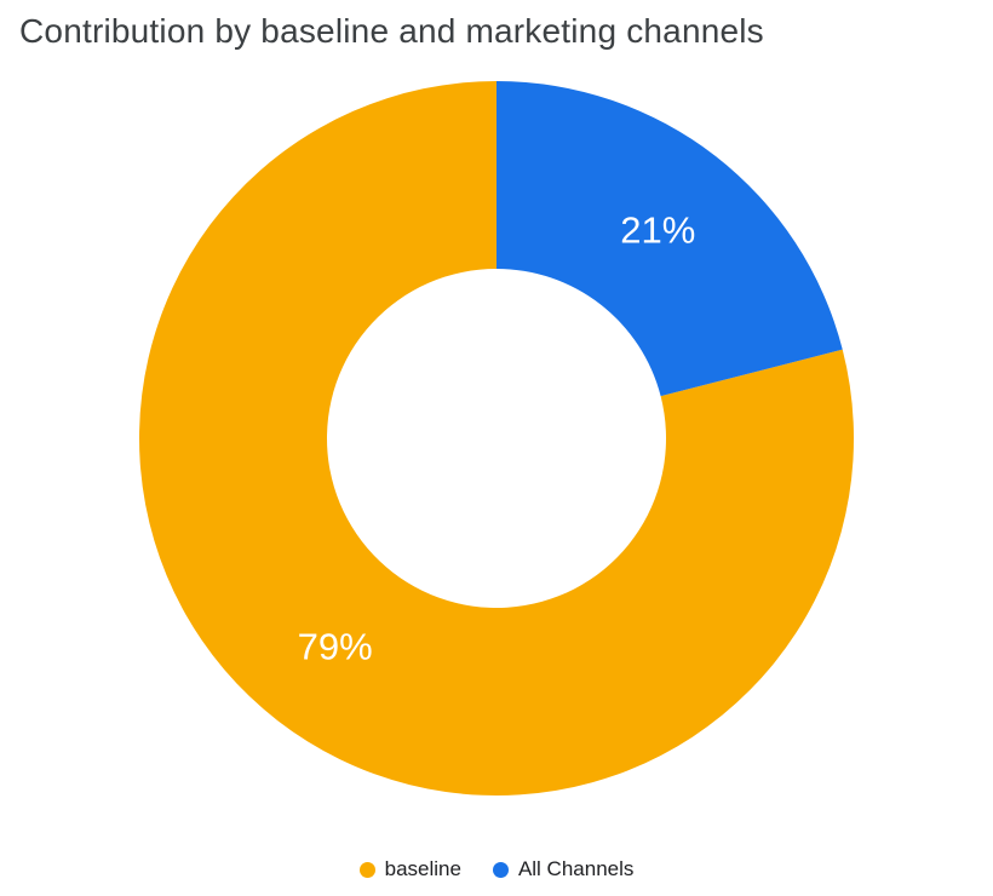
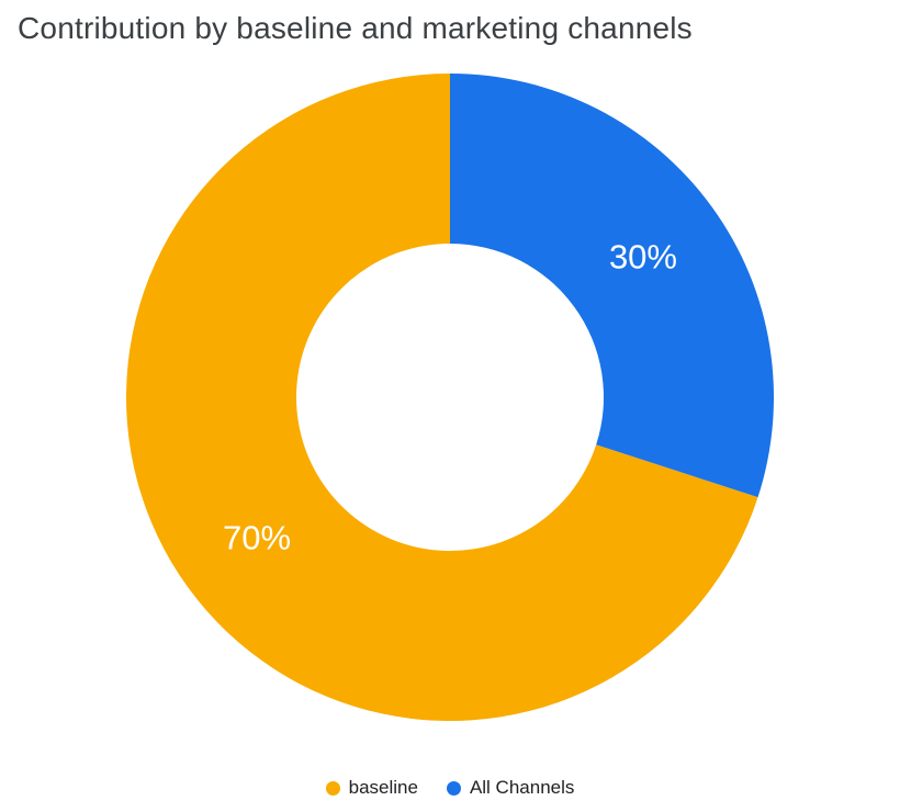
baseline: 79% -> 70%
All Channels: 21% -> 30%
